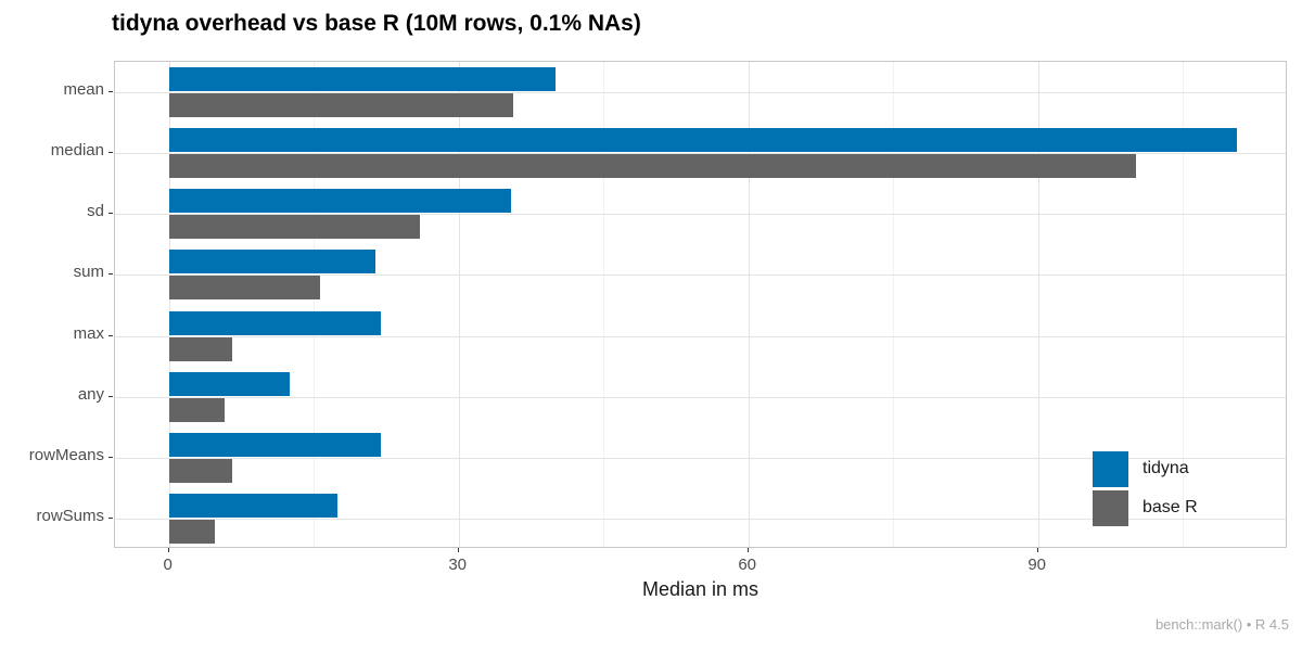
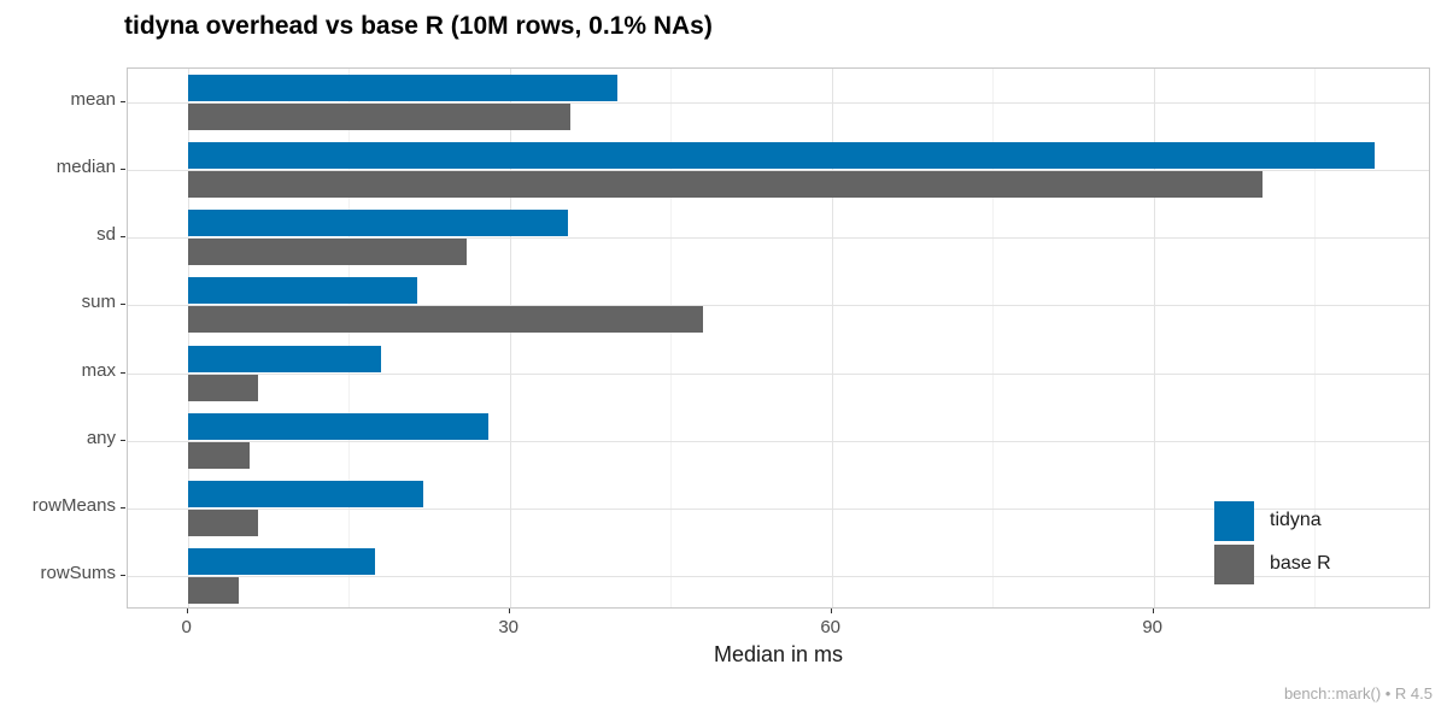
base R/sum: 16 -> 48
tidyna/max: 22 -> 18
tidyna/any: 12 -> 28
